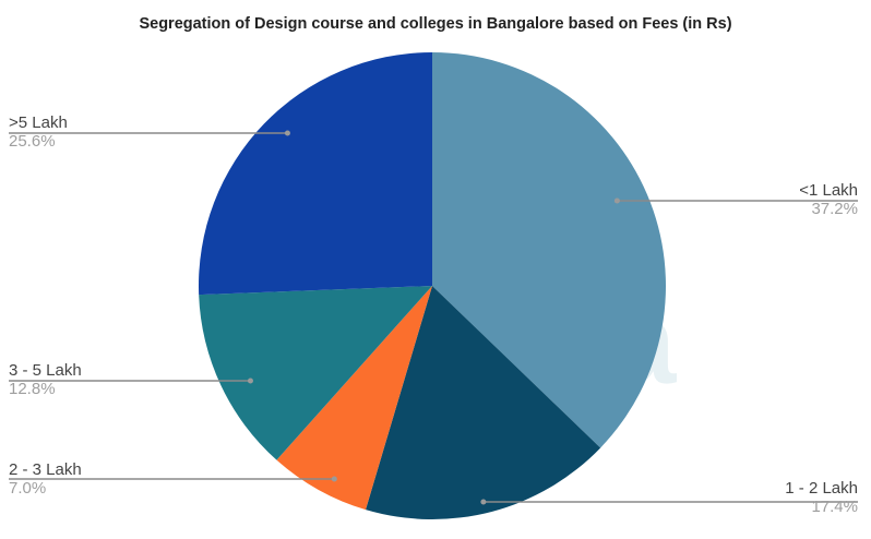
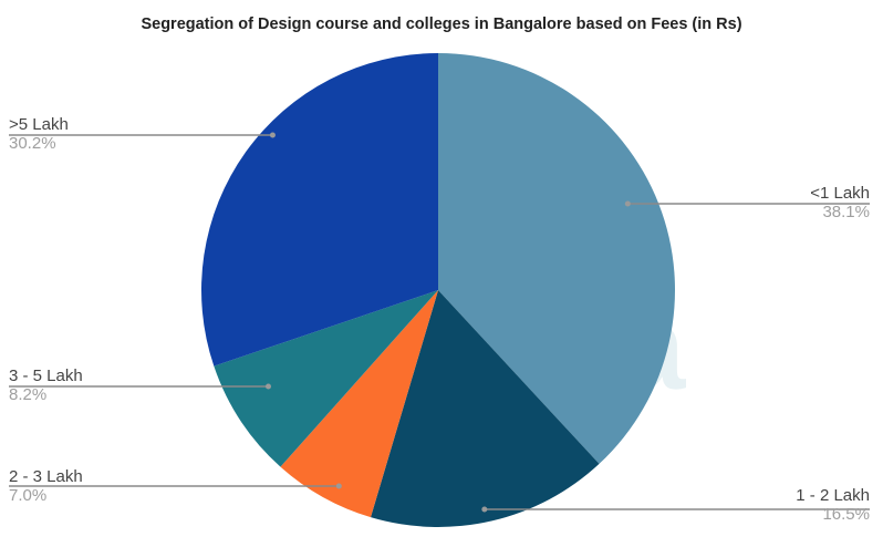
<1 Lakh: 37.2% -> 38.1%
1 - 2 Lakh: 17.4% -> 16.5%
3 - 5 Lakh: 12.8% -> 8.2%
>5 Lakh: 25.6% -> 30.2%
